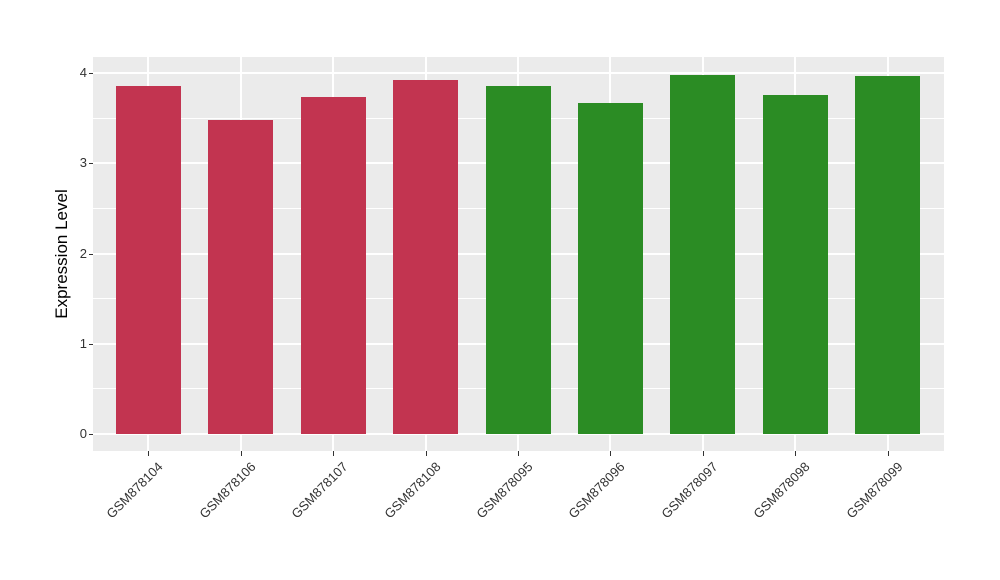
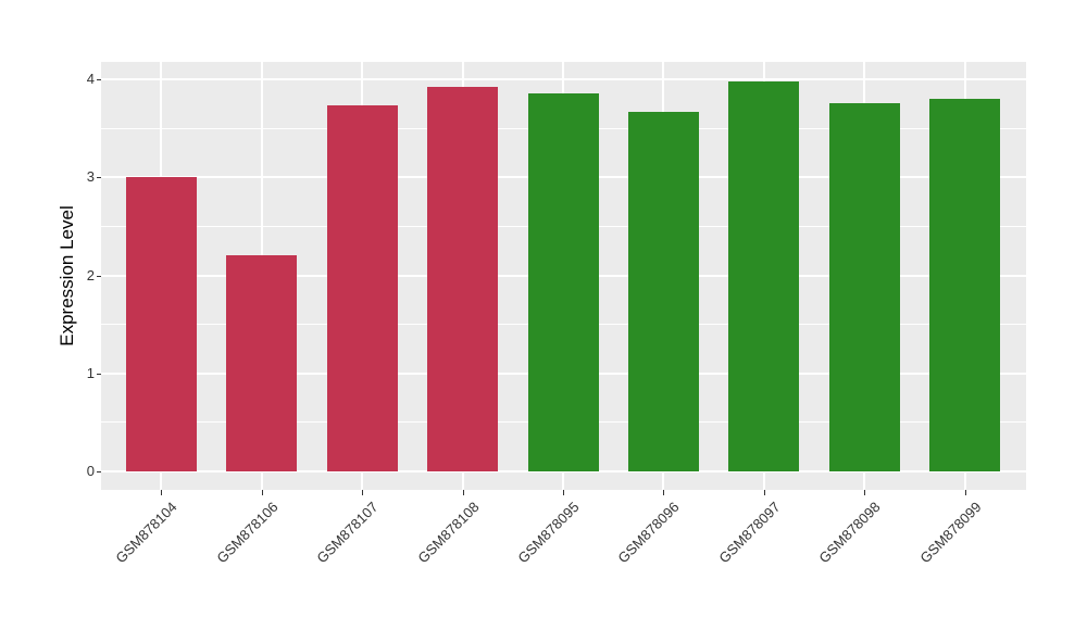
GSM878104: 3.9 -> 3.0
GSM878106: 3.5 -> 2.2
GSM878099: 4.0 -> 3.8
